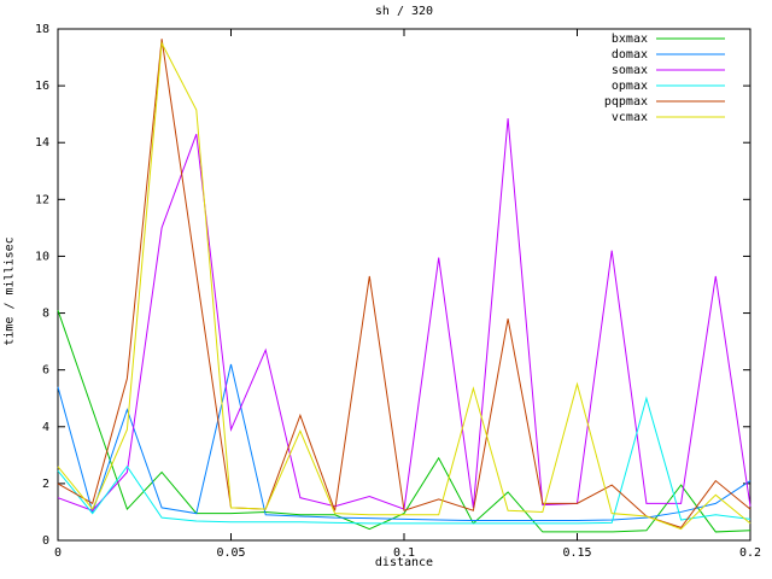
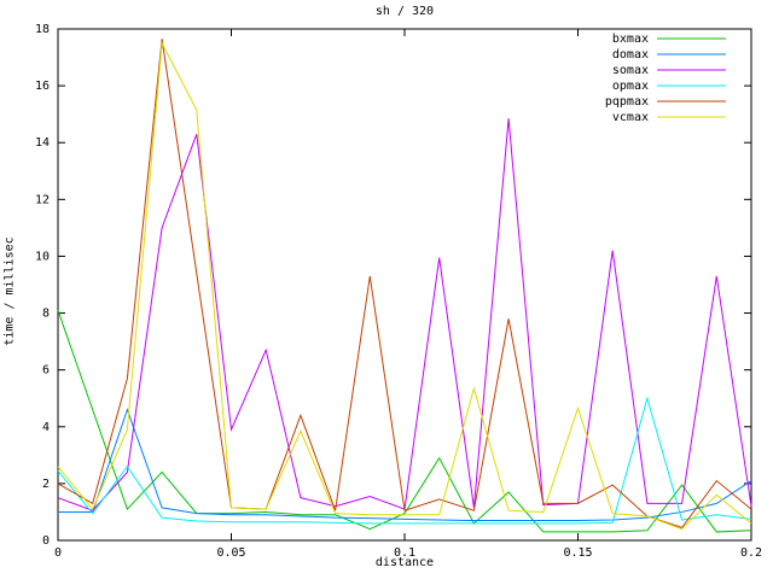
domax/0: 5.4 -> 1.0
domax/0.05: 6.2 -> 0.9
vcmax/0.15: 5.5 -> 4.7
